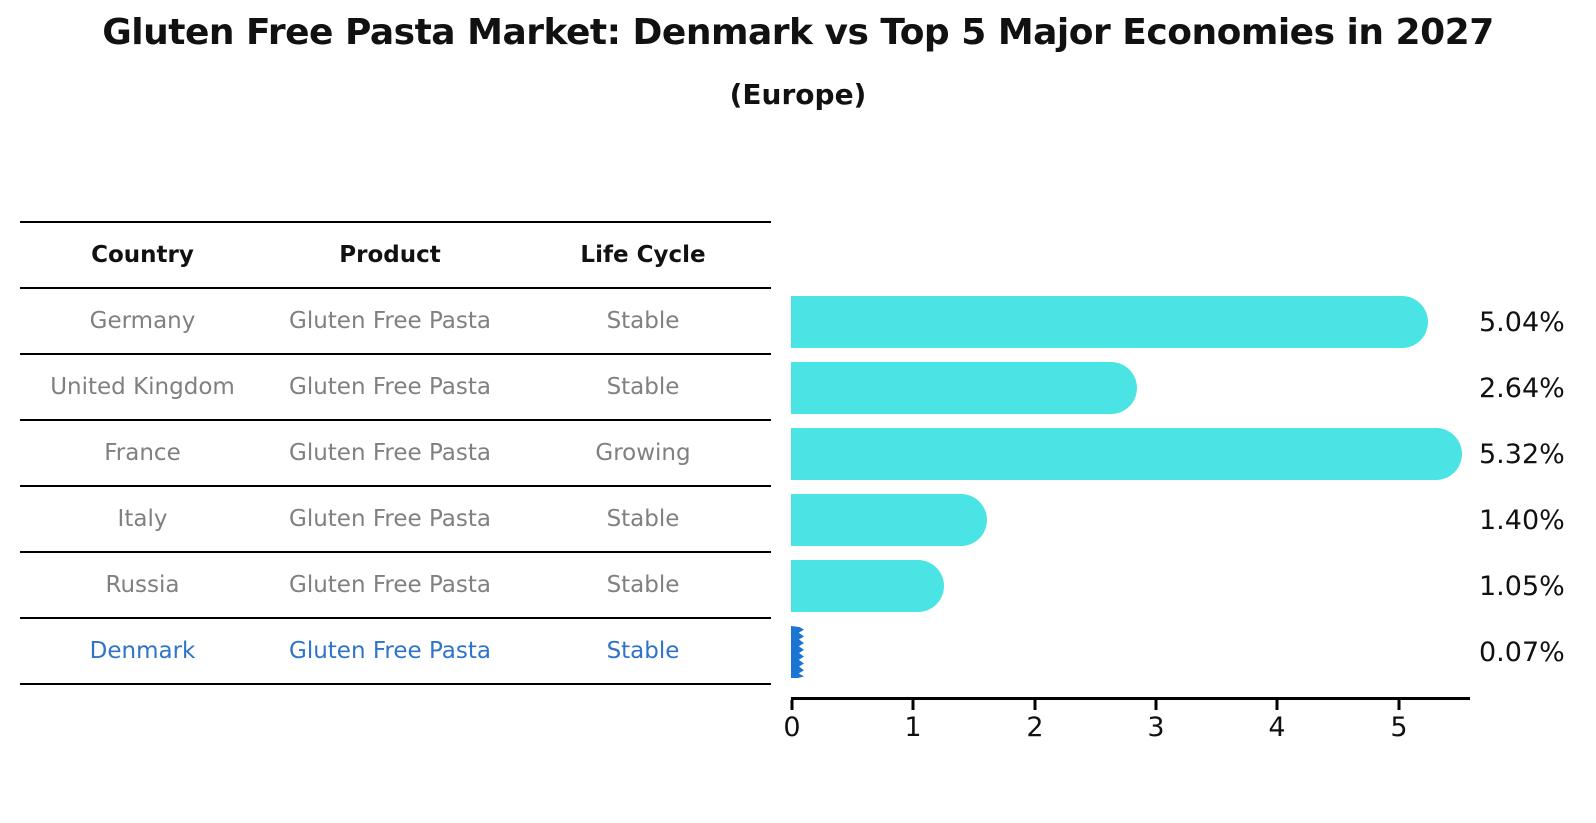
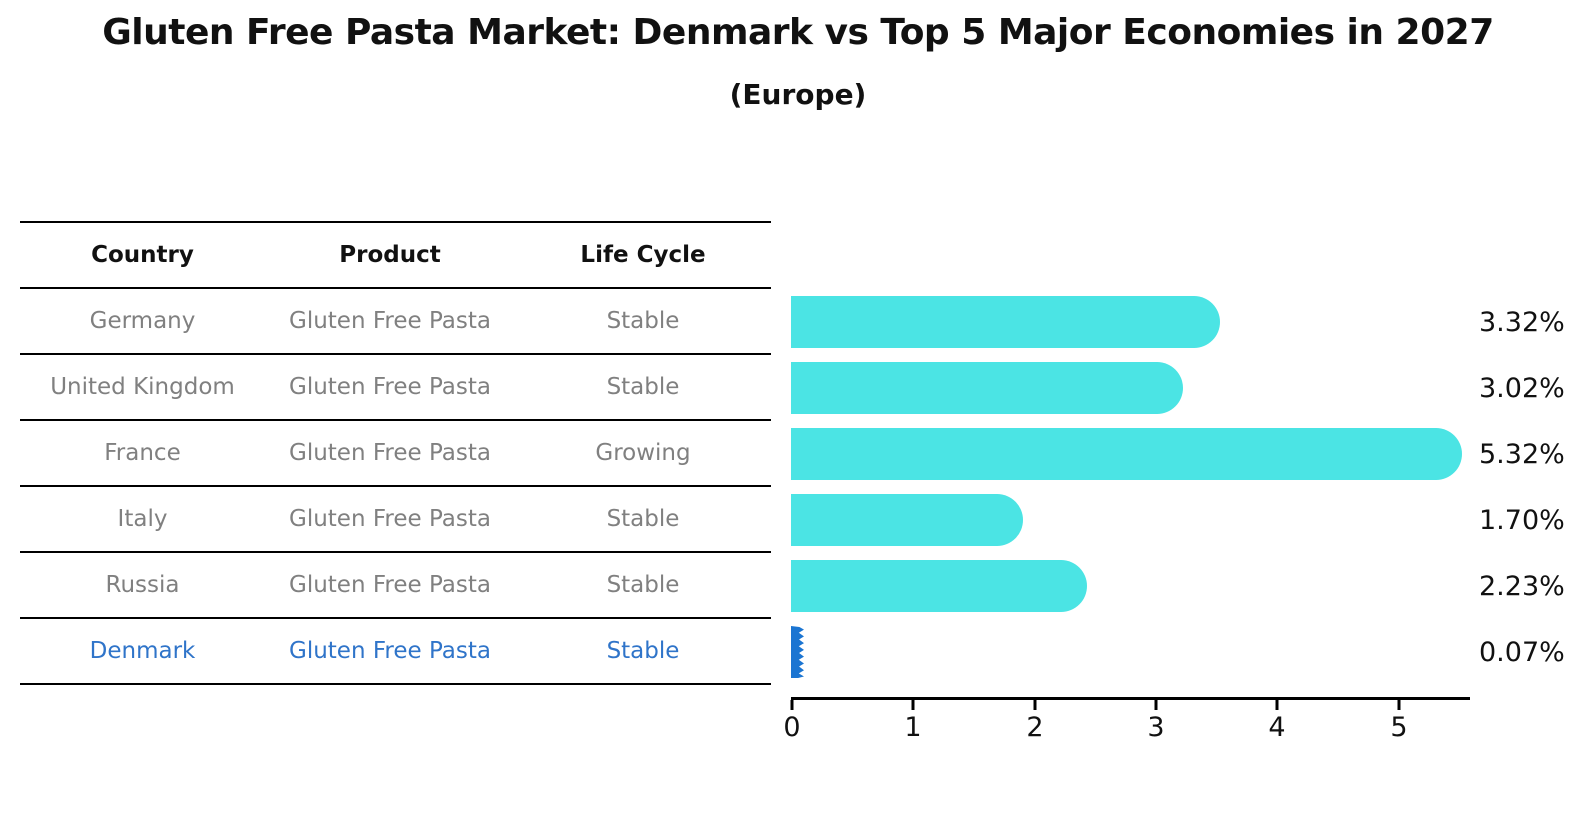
Germany: 5.04% -> 3.32%
United Kingdom: 2.64% -> 3.02%
Italy: 1.40% -> 1.70%
Russia: 1.05% -> 2.23%
